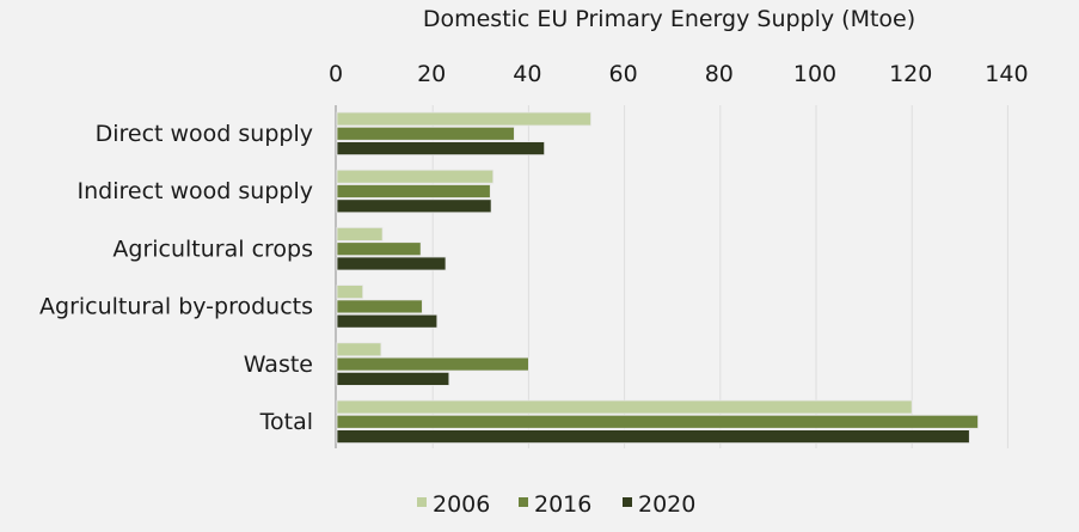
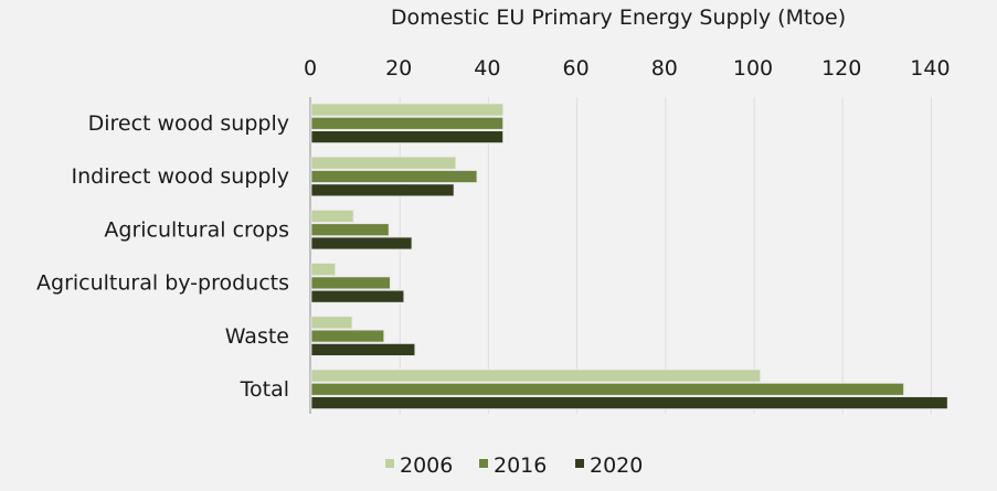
2006/Direct wood supply: 53 -> 43
2016/Direct wood supply: 37 -> 43
2016/Indirect wood supply: 32 -> 37
2016/Waste: 40 -> 16
2006/Total: 120 -> 101
2020/Total: 132 -> 144
